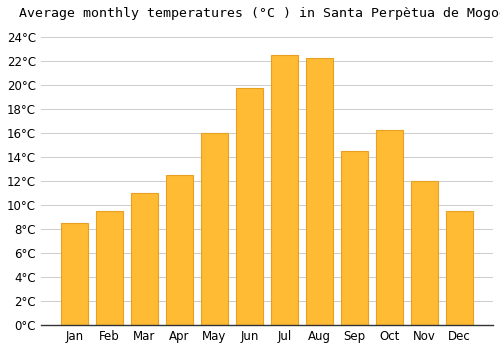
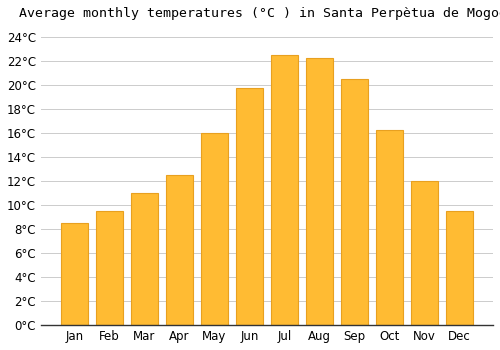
Sep: 14.5°C -> 20.5°C
